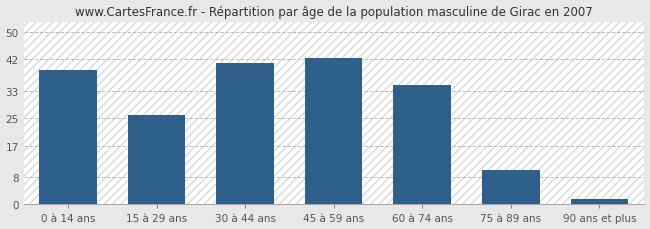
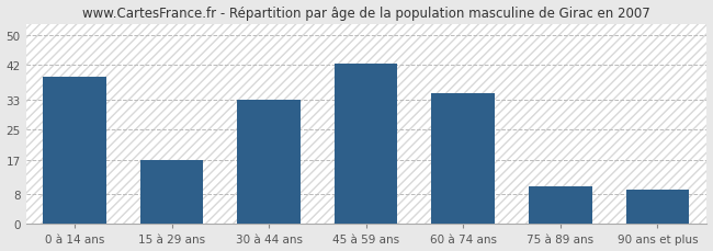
15 à 29 ans: 26.0 -> 17.0
30 à 44 ans: 41.0 -> 33.0
90 ans et plus: 1.5 -> 9.0
